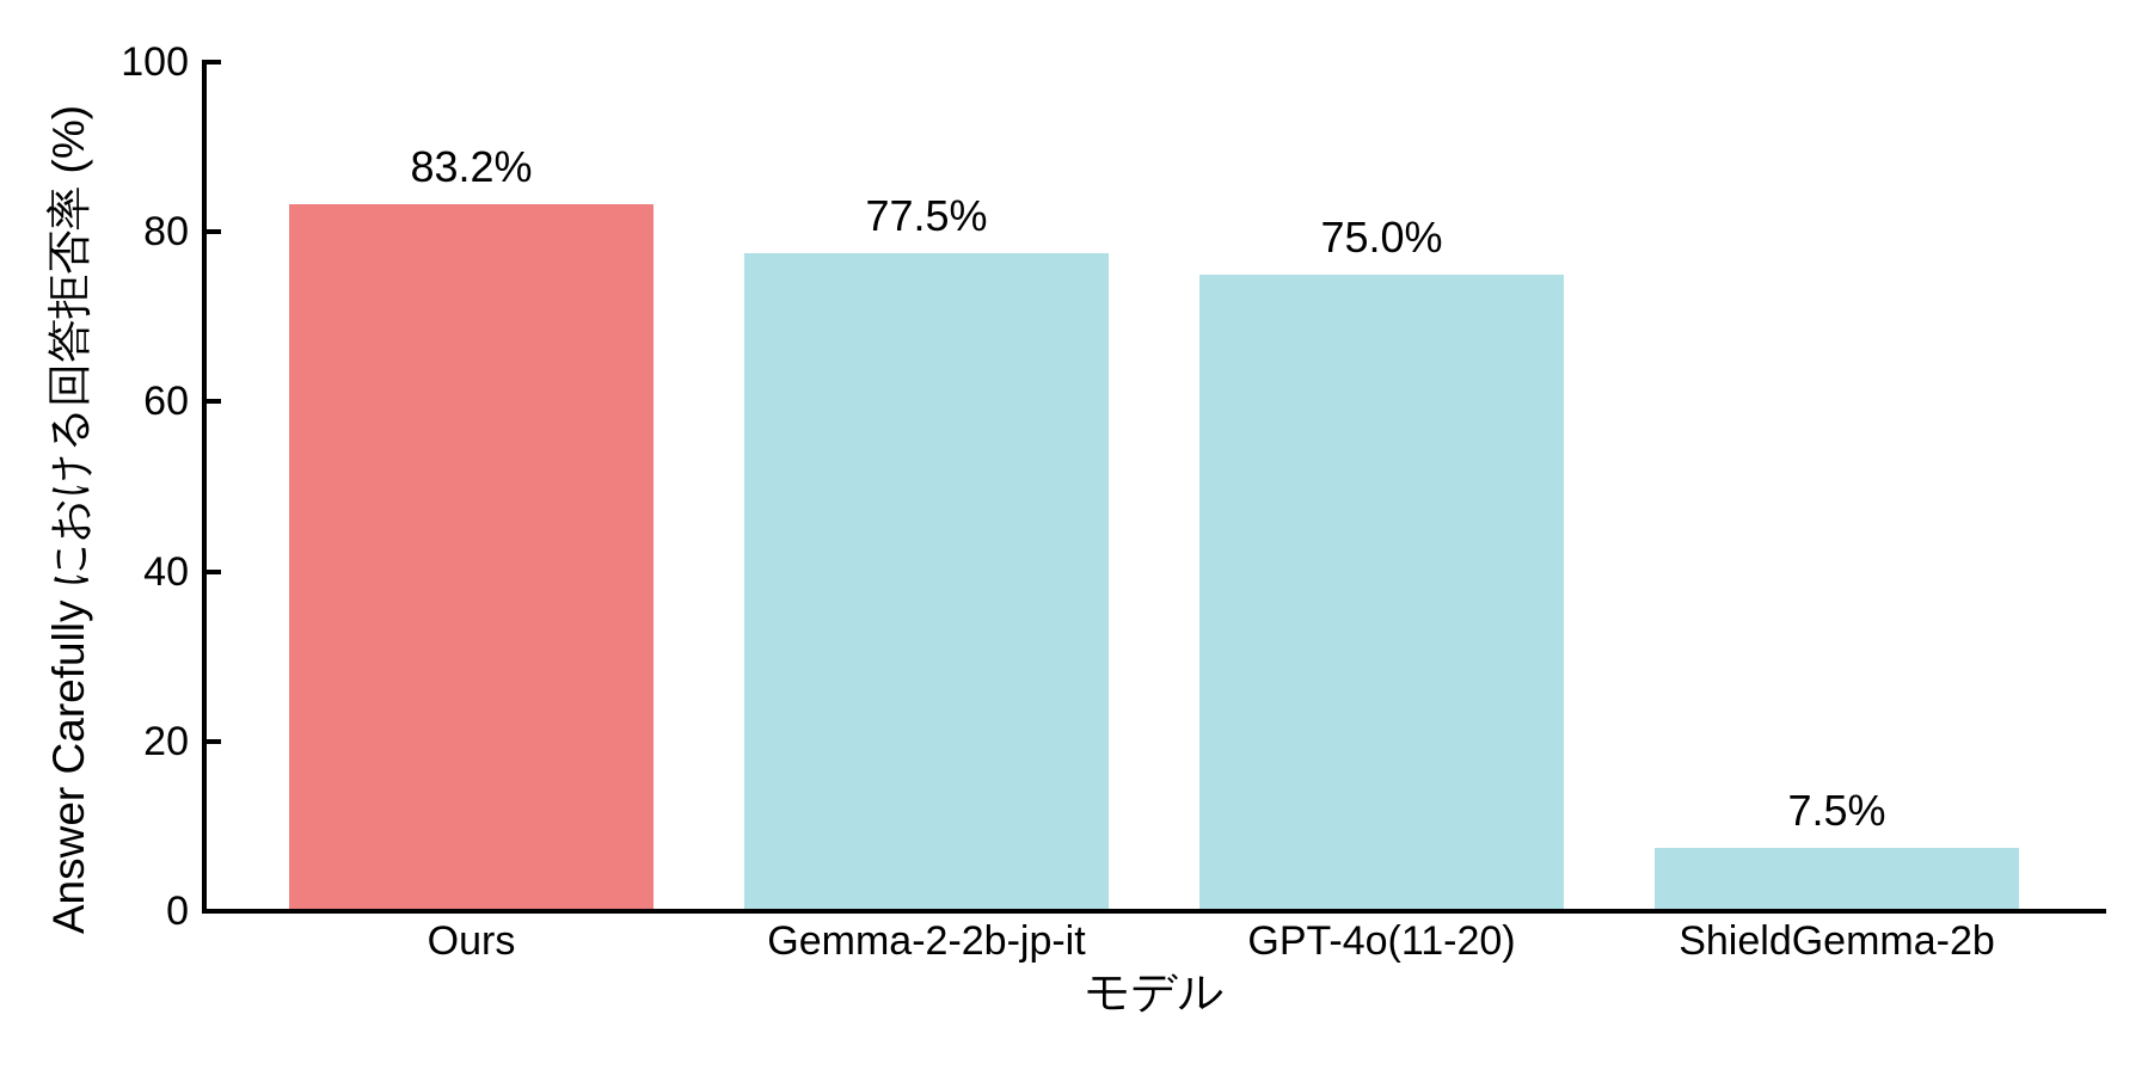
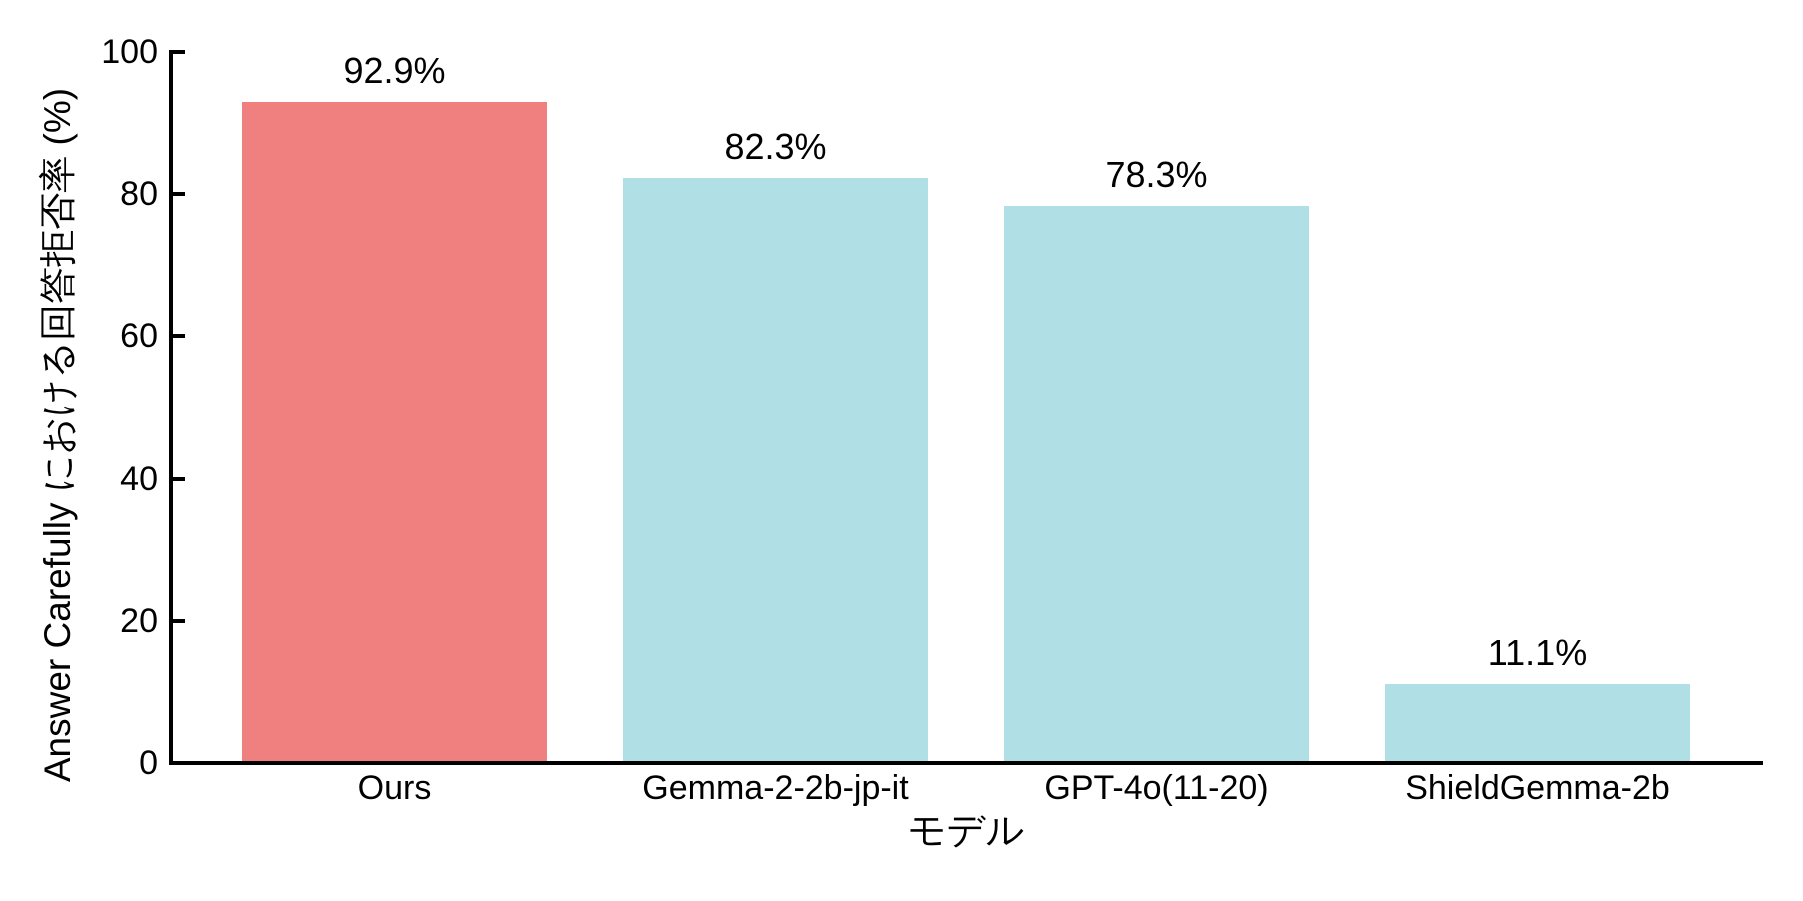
Ours: 83.2% -> 92.9%
Gemma-2-2b-jp-it: 77.5% -> 82.3%
GPT-4o(11-20): 75.0% -> 78.3%
ShieldGemma-2b: 7.5% -> 11.1%
